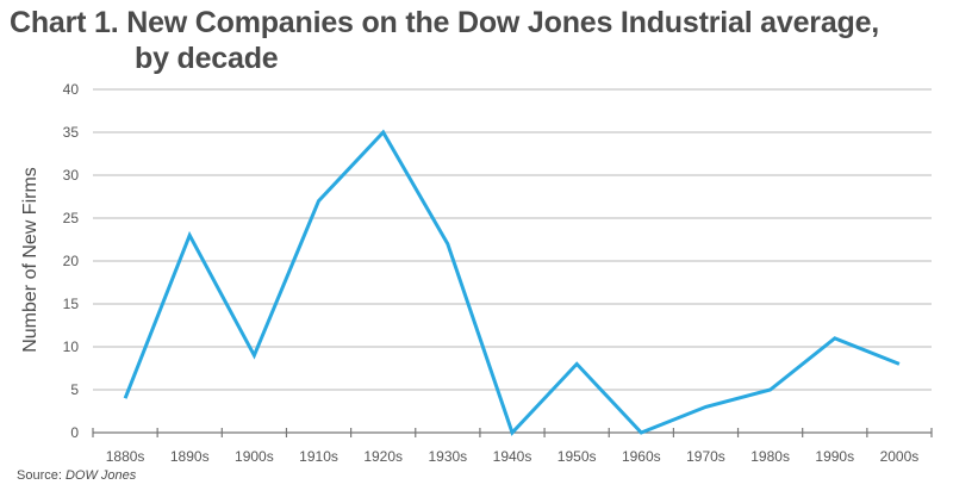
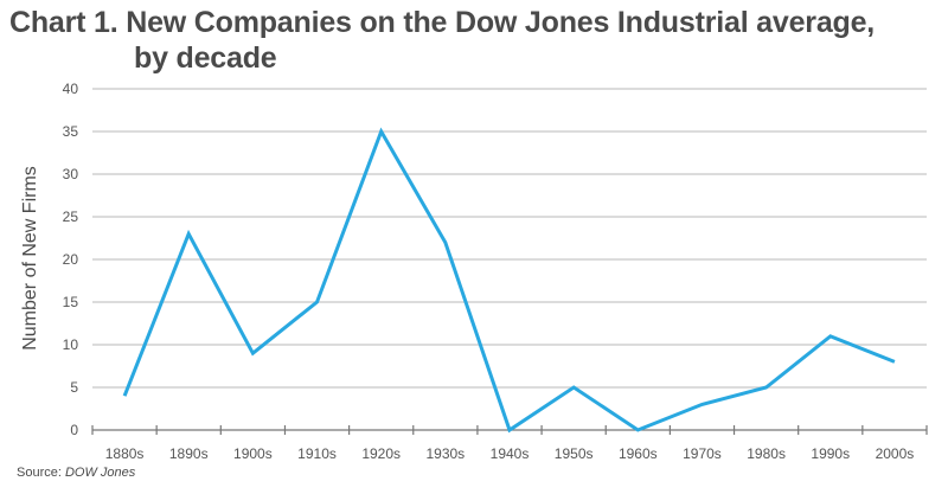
1910s: 27 -> 15
1950s: 8 -> 5
